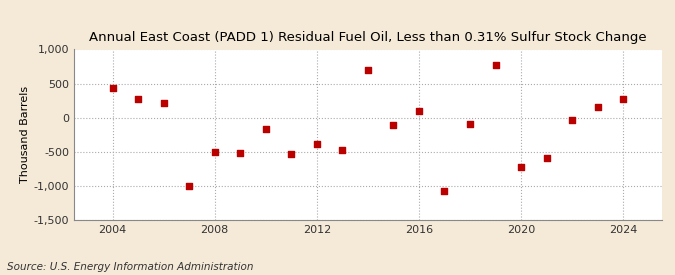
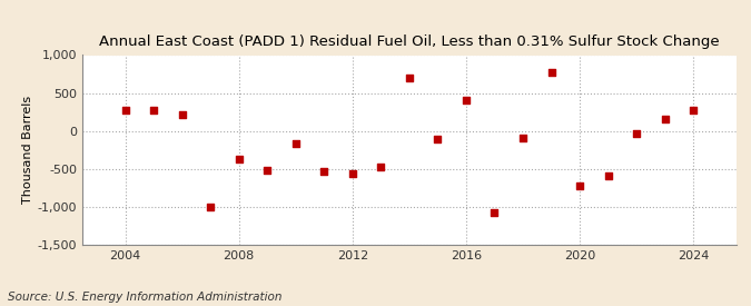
2004: 440 -> 270
2008: -500 -> -370
2012: -380 -> -560
2016: 100 -> 400
